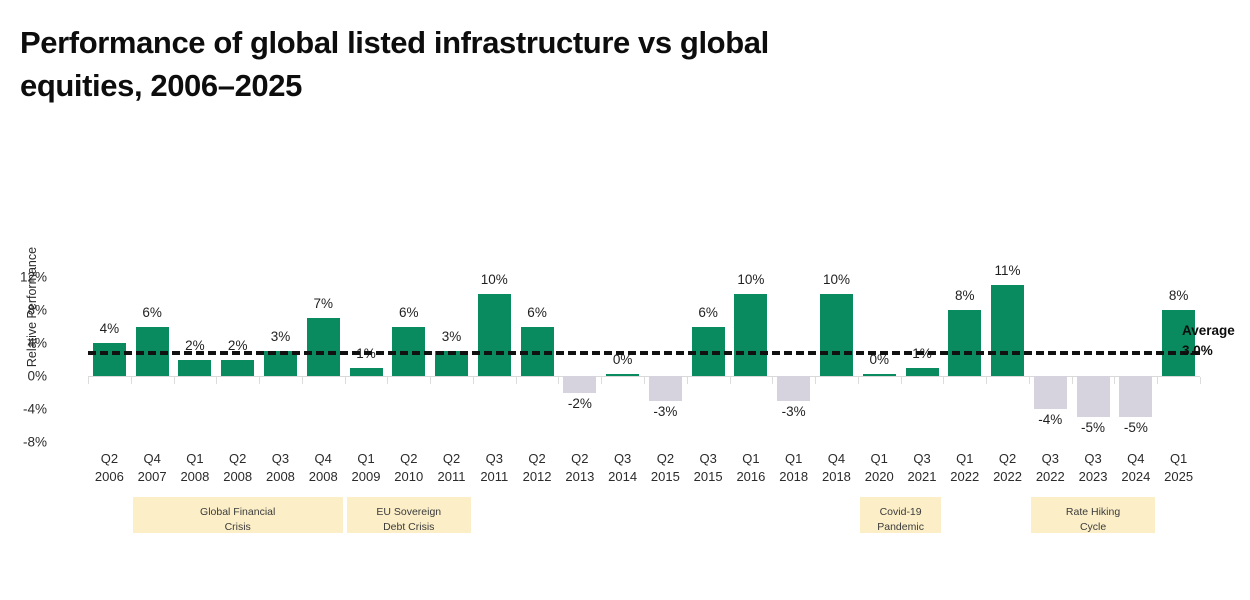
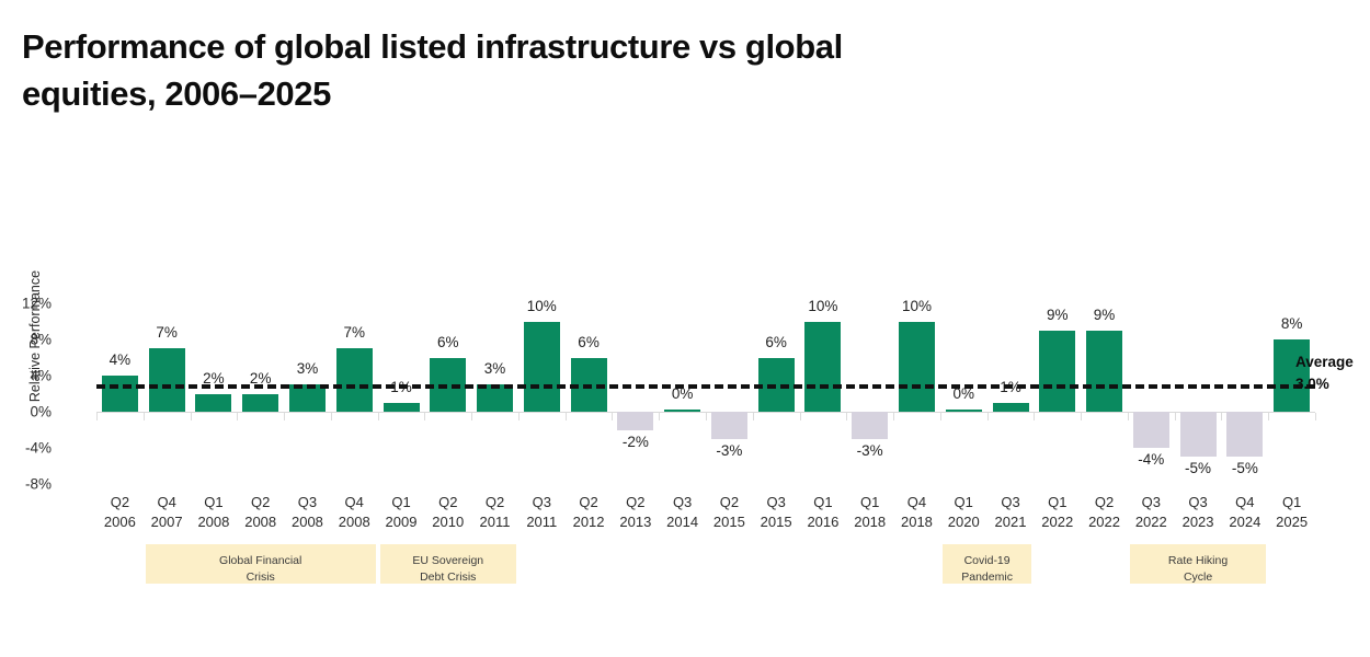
Q4 2007: 6% -> 7%
Q1 2022: 8% -> 9%
Q2 2022: 11% -> 9%
